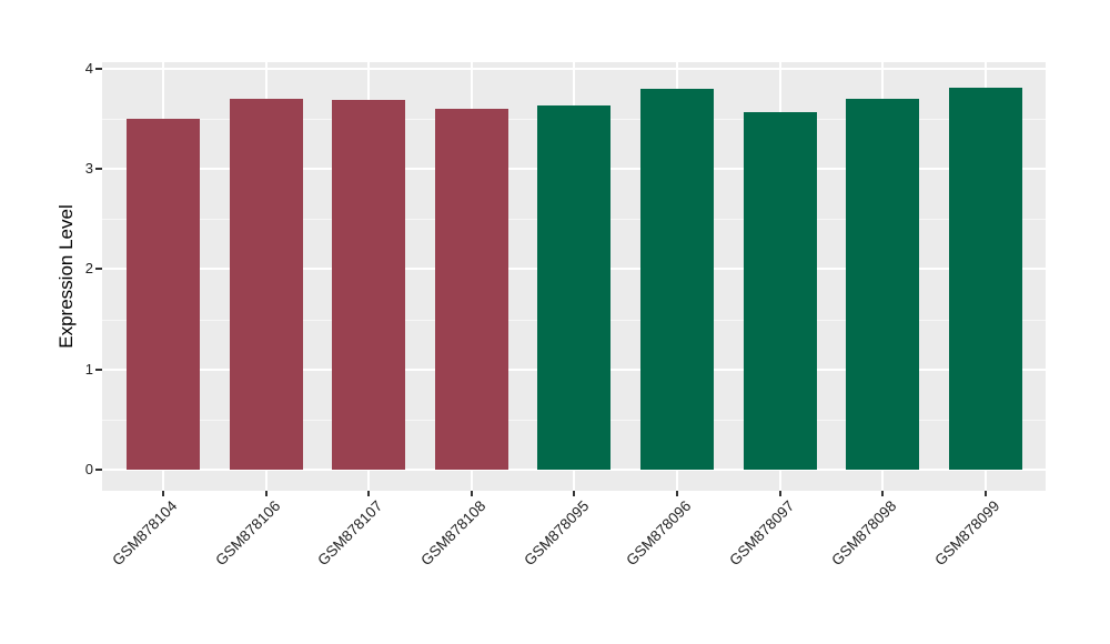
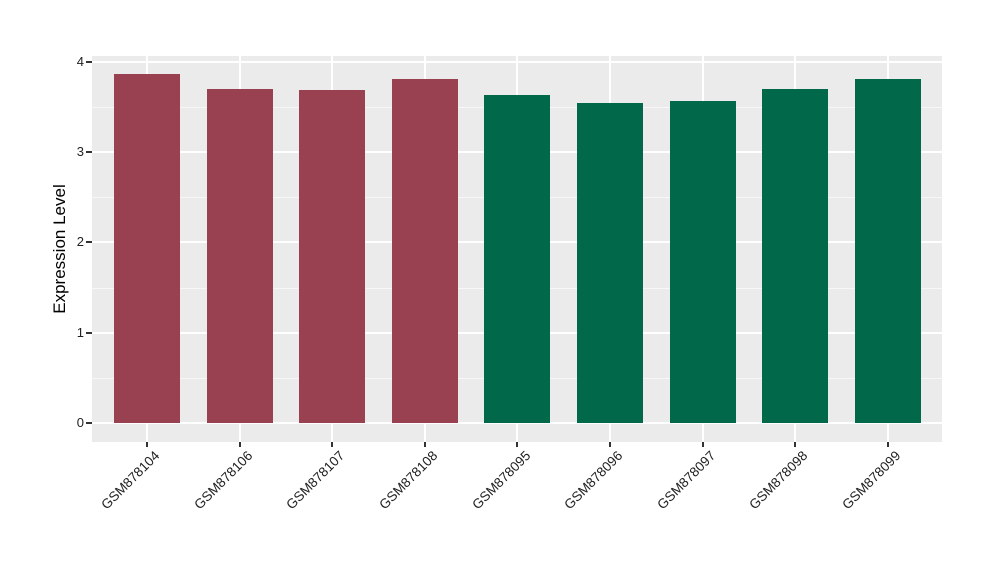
GSM878104: 3.5 -> 3.9
GSM878108: 3.6 -> 3.8
GSM878096: 3.8 -> 3.5
